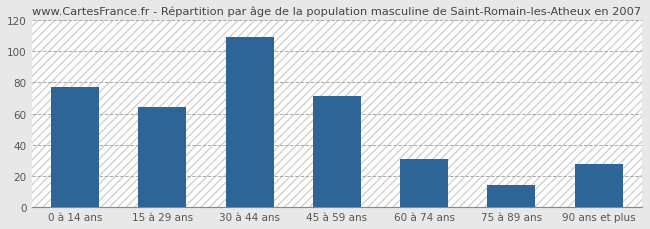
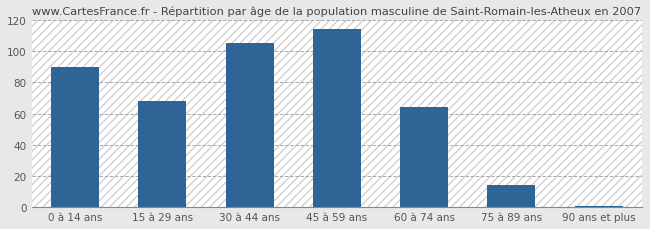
0 à 14 ans: 77 -> 90
15 à 29 ans: 64 -> 68
30 à 44 ans: 109 -> 105
45 à 59 ans: 71 -> 114
60 à 74 ans: 31 -> 64
90 ans et plus: 28 -> 1
